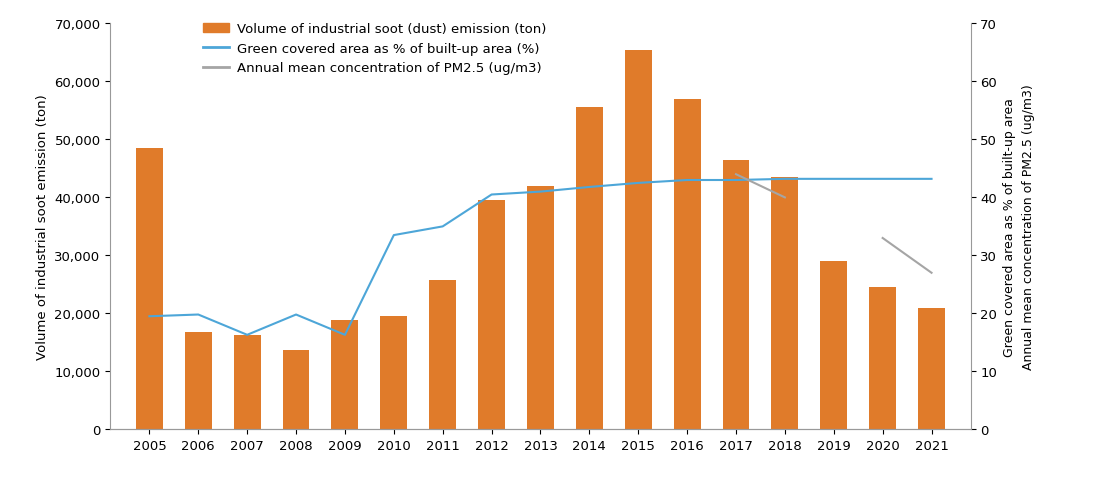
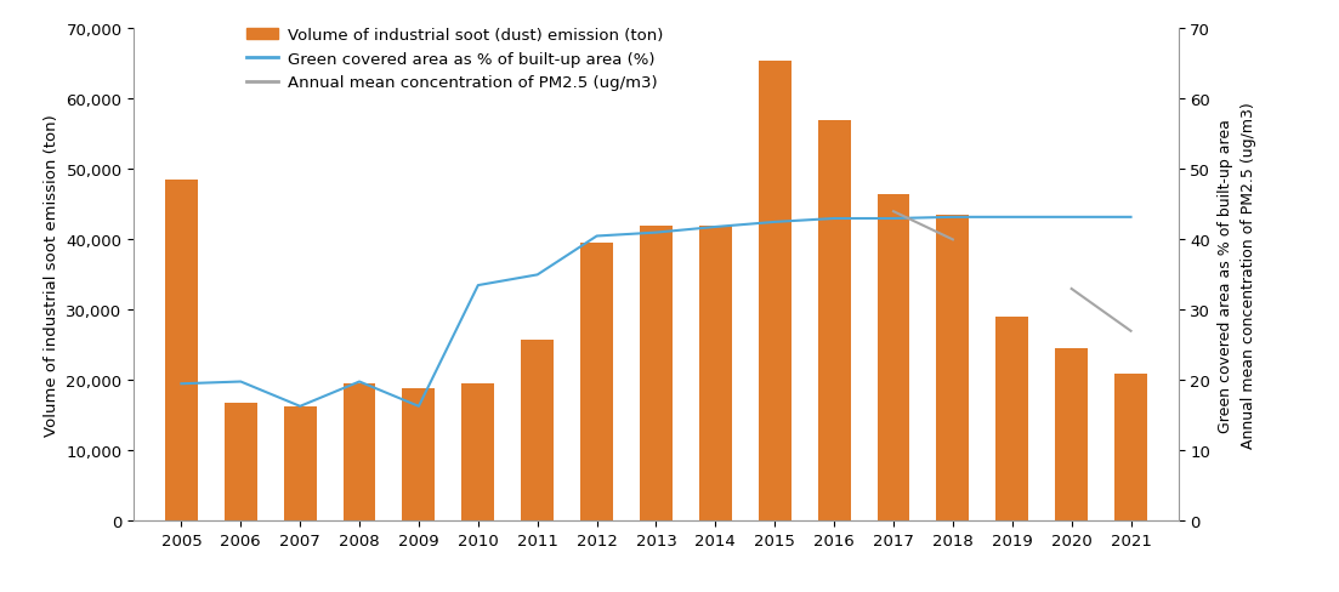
Volume of industrial soot (dust) emission (ton)/2008: 13,600 -> 19,500
Volume of industrial soot (dust) emission (ton)/2014: 55,600 -> 42,000
